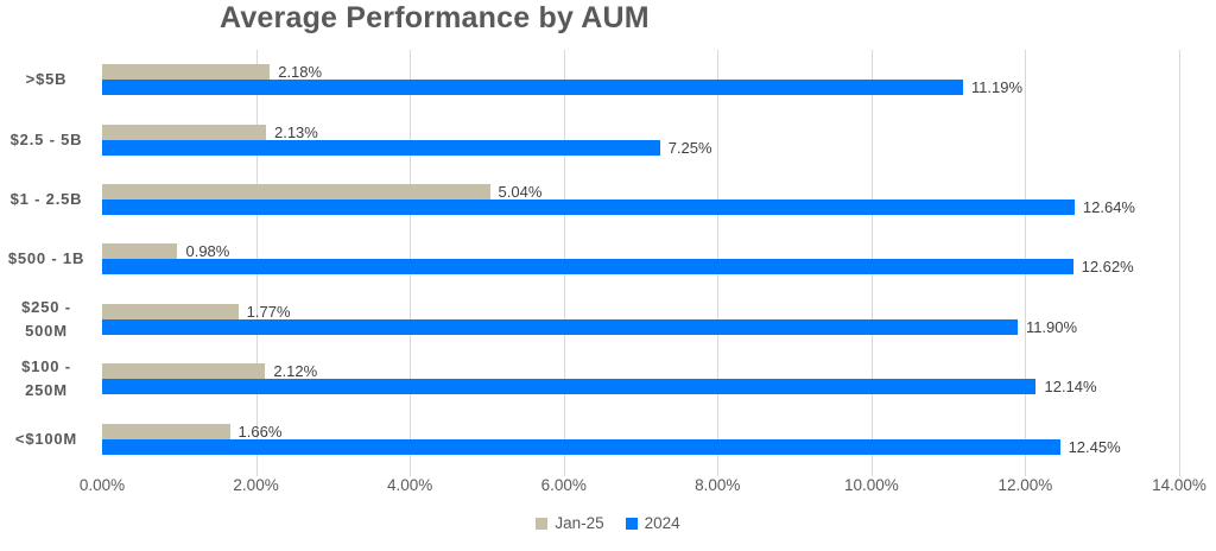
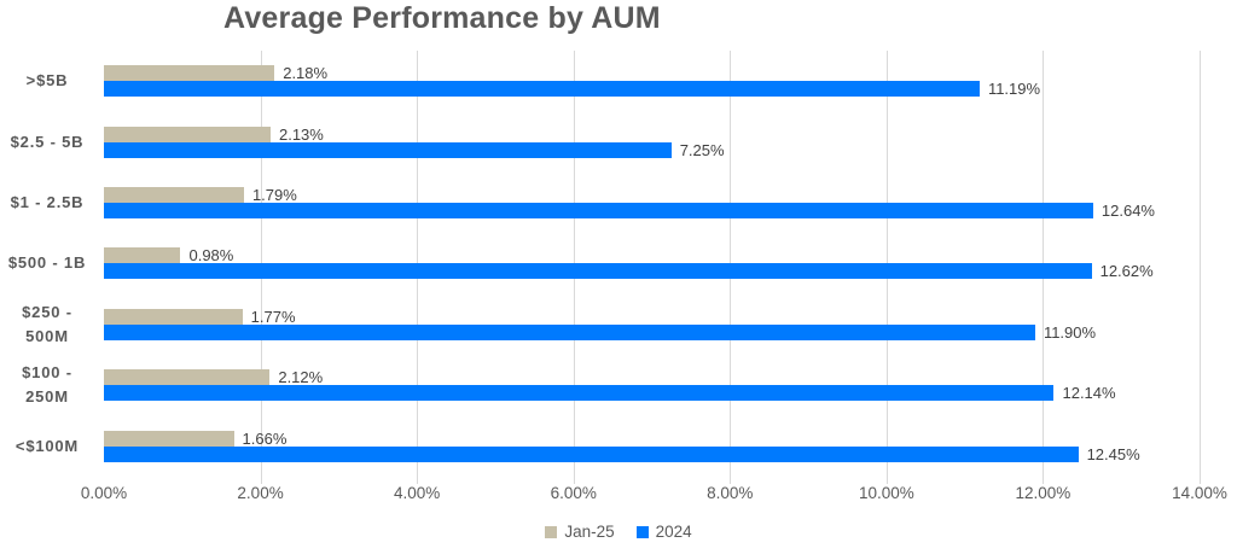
Jan-25/$1 - 2.5B: 5.04% -> 1.79%
